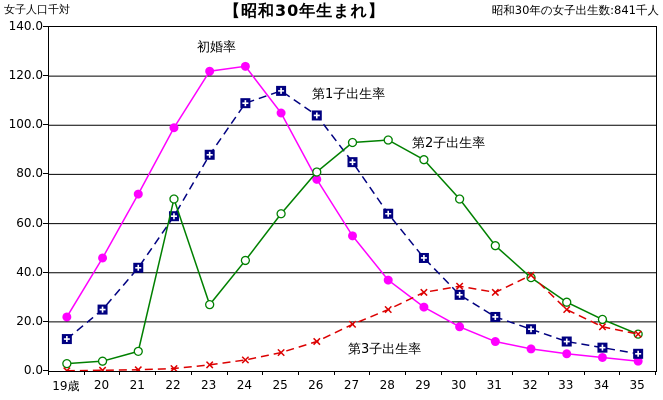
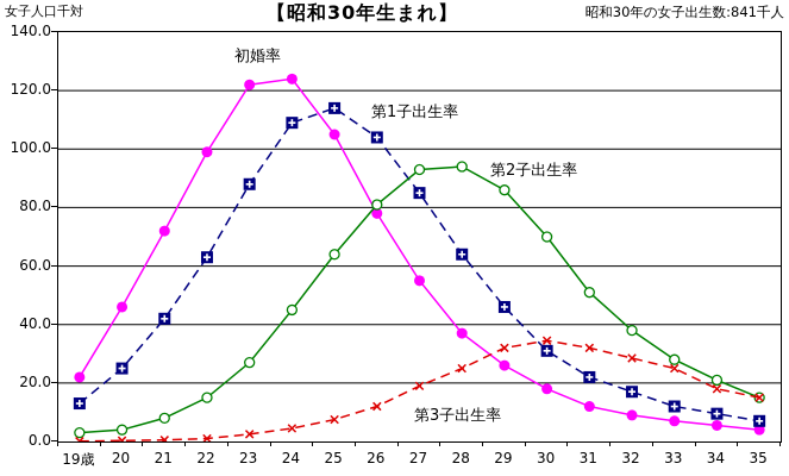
第2子出生率/22: 70 -> 15
第3子出生率/32: 39 -> 28
